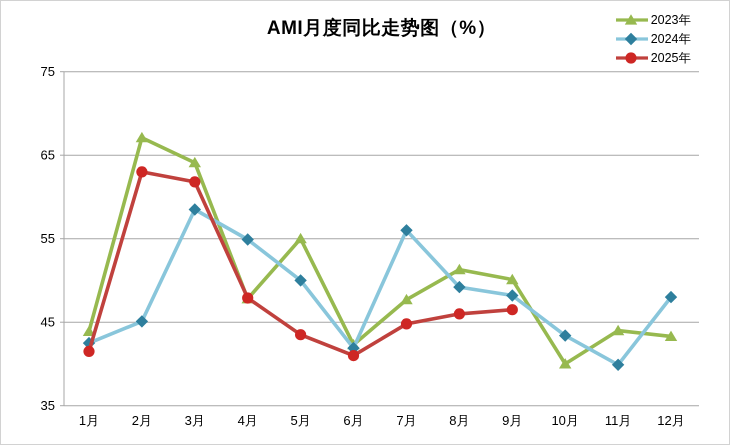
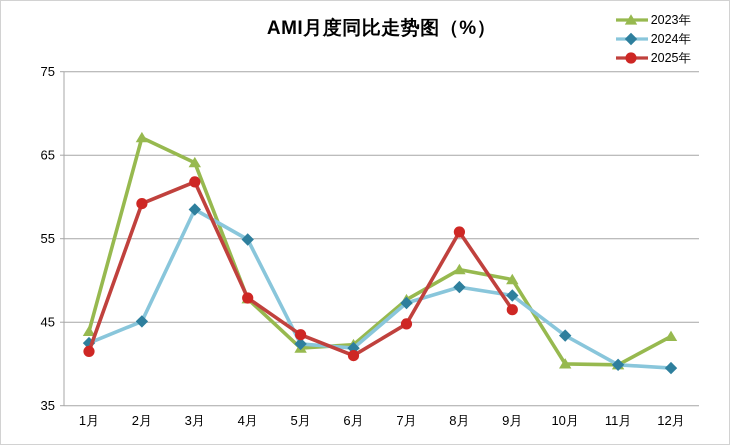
2025年/2月: 63 -> 59
2023年/5月: 55 -> 42
2024年/5月: 50 -> 42
2024年/7月: 56 -> 47
2025年/8月: 46 -> 56
2023年/11月: 44 -> 40
2024年/12月: 48 -> 40
